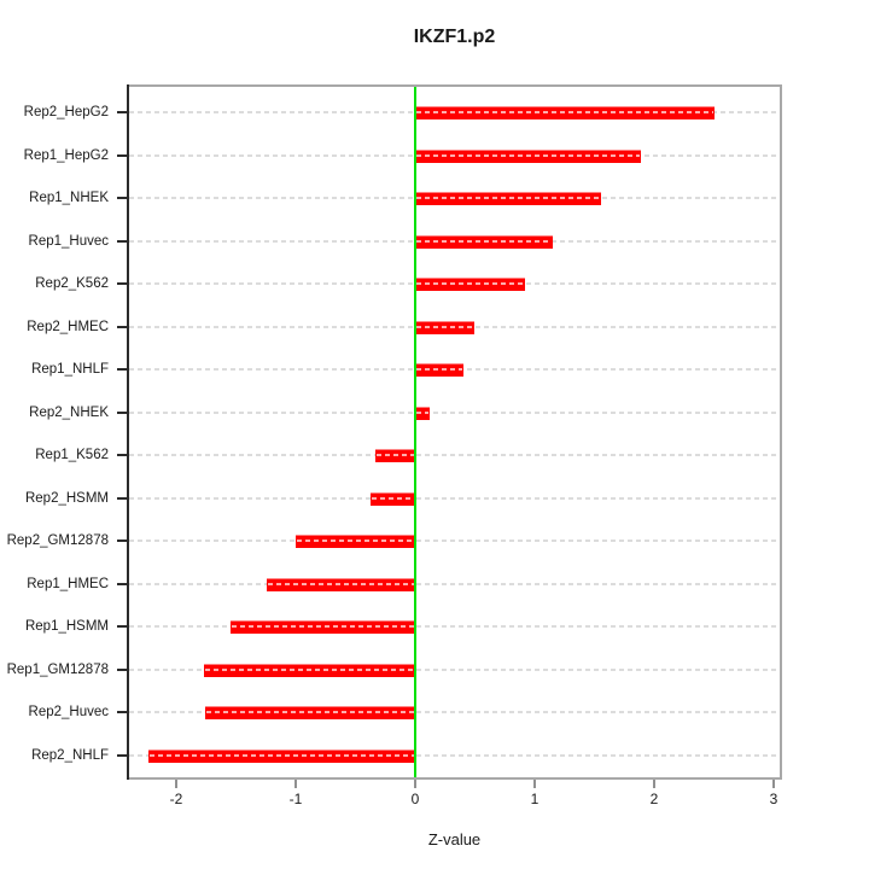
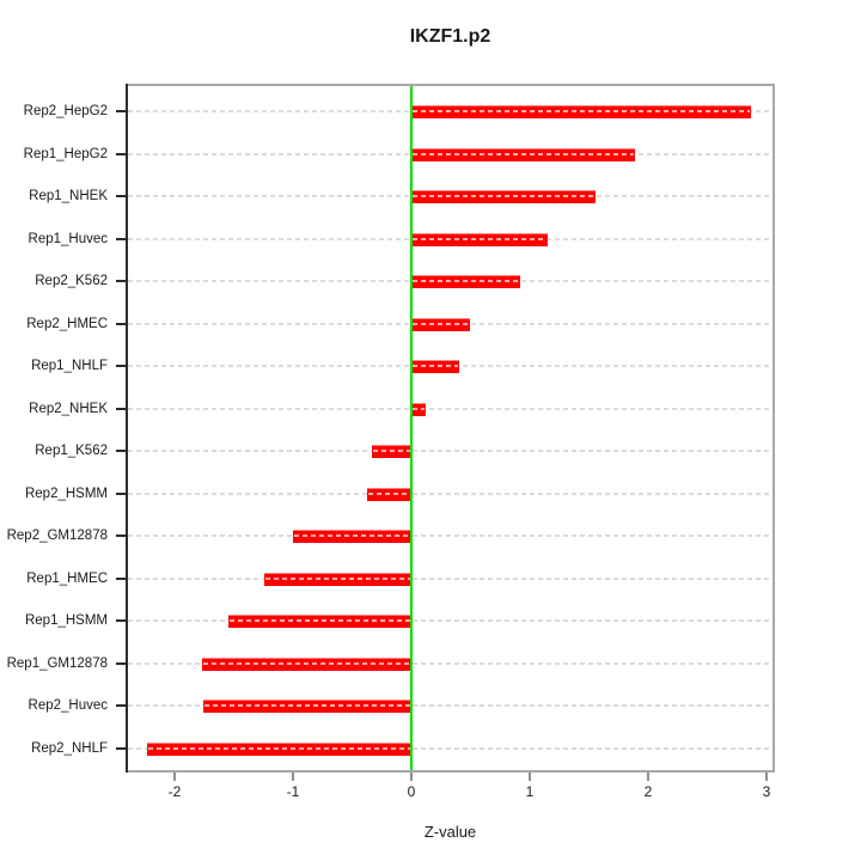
Rep2_HepG2: 2.5 -> 2.9
